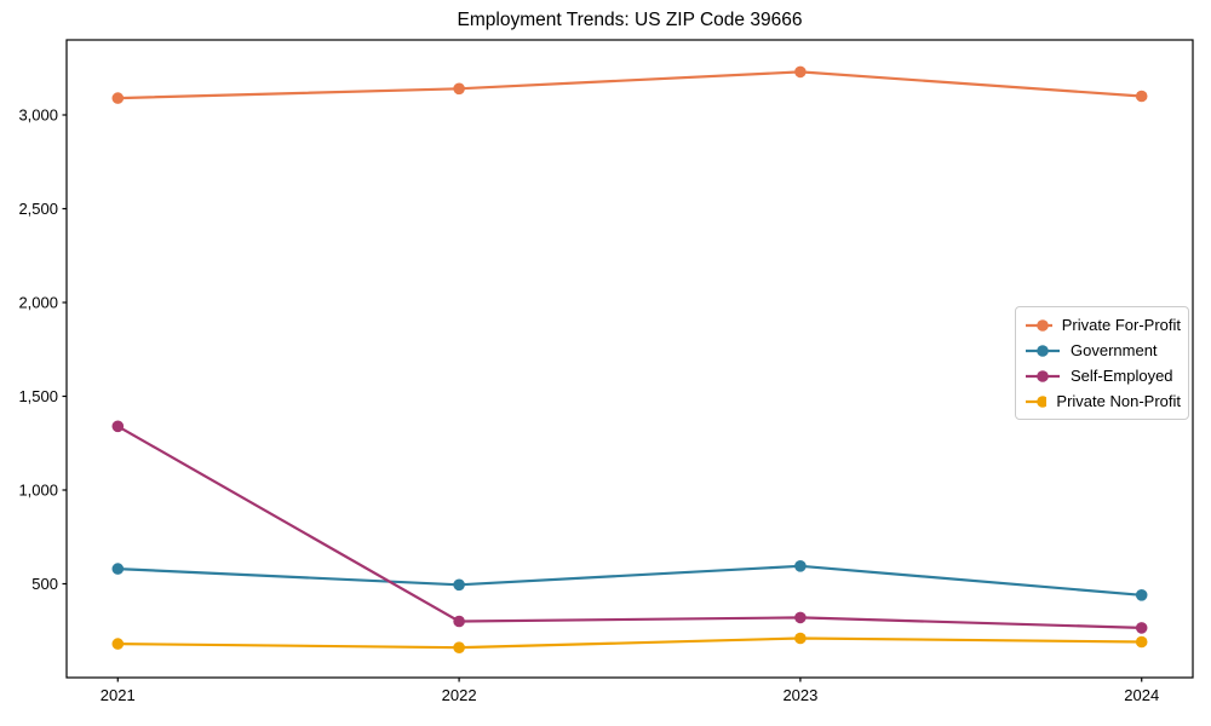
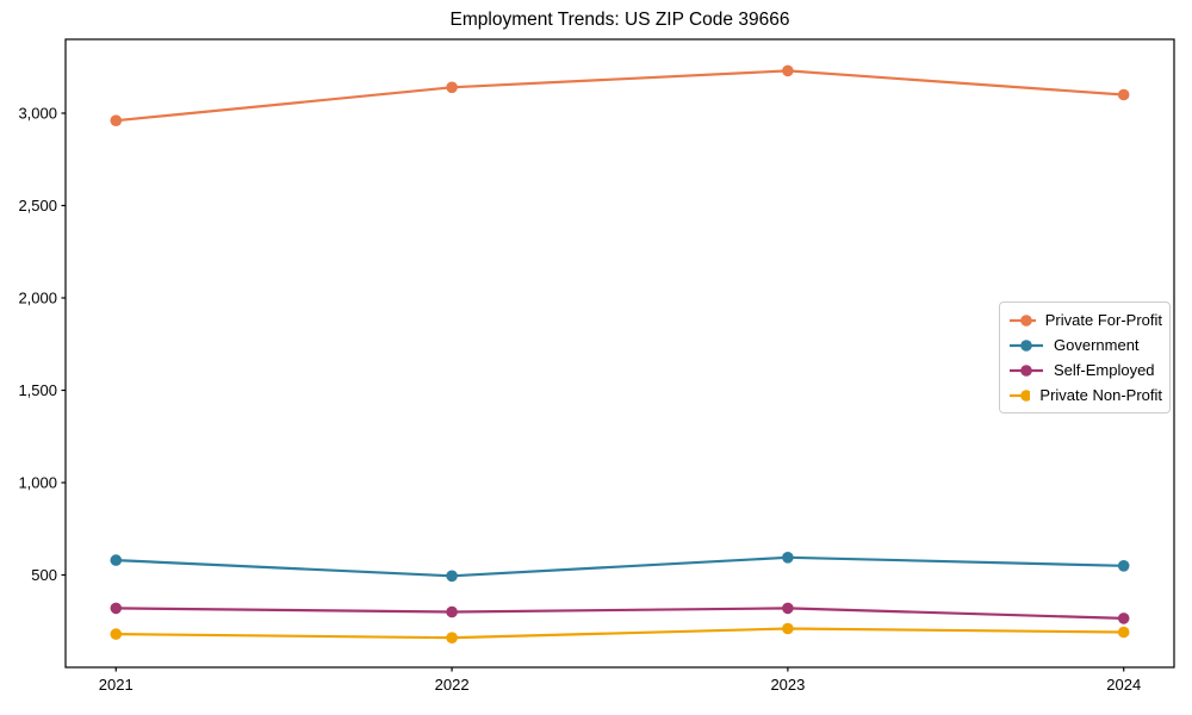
Private For-Profit/2021: 3090 -> 2960
Self-Employed/2021: 1340 -> 320
Government/2024: 440 -> 550
